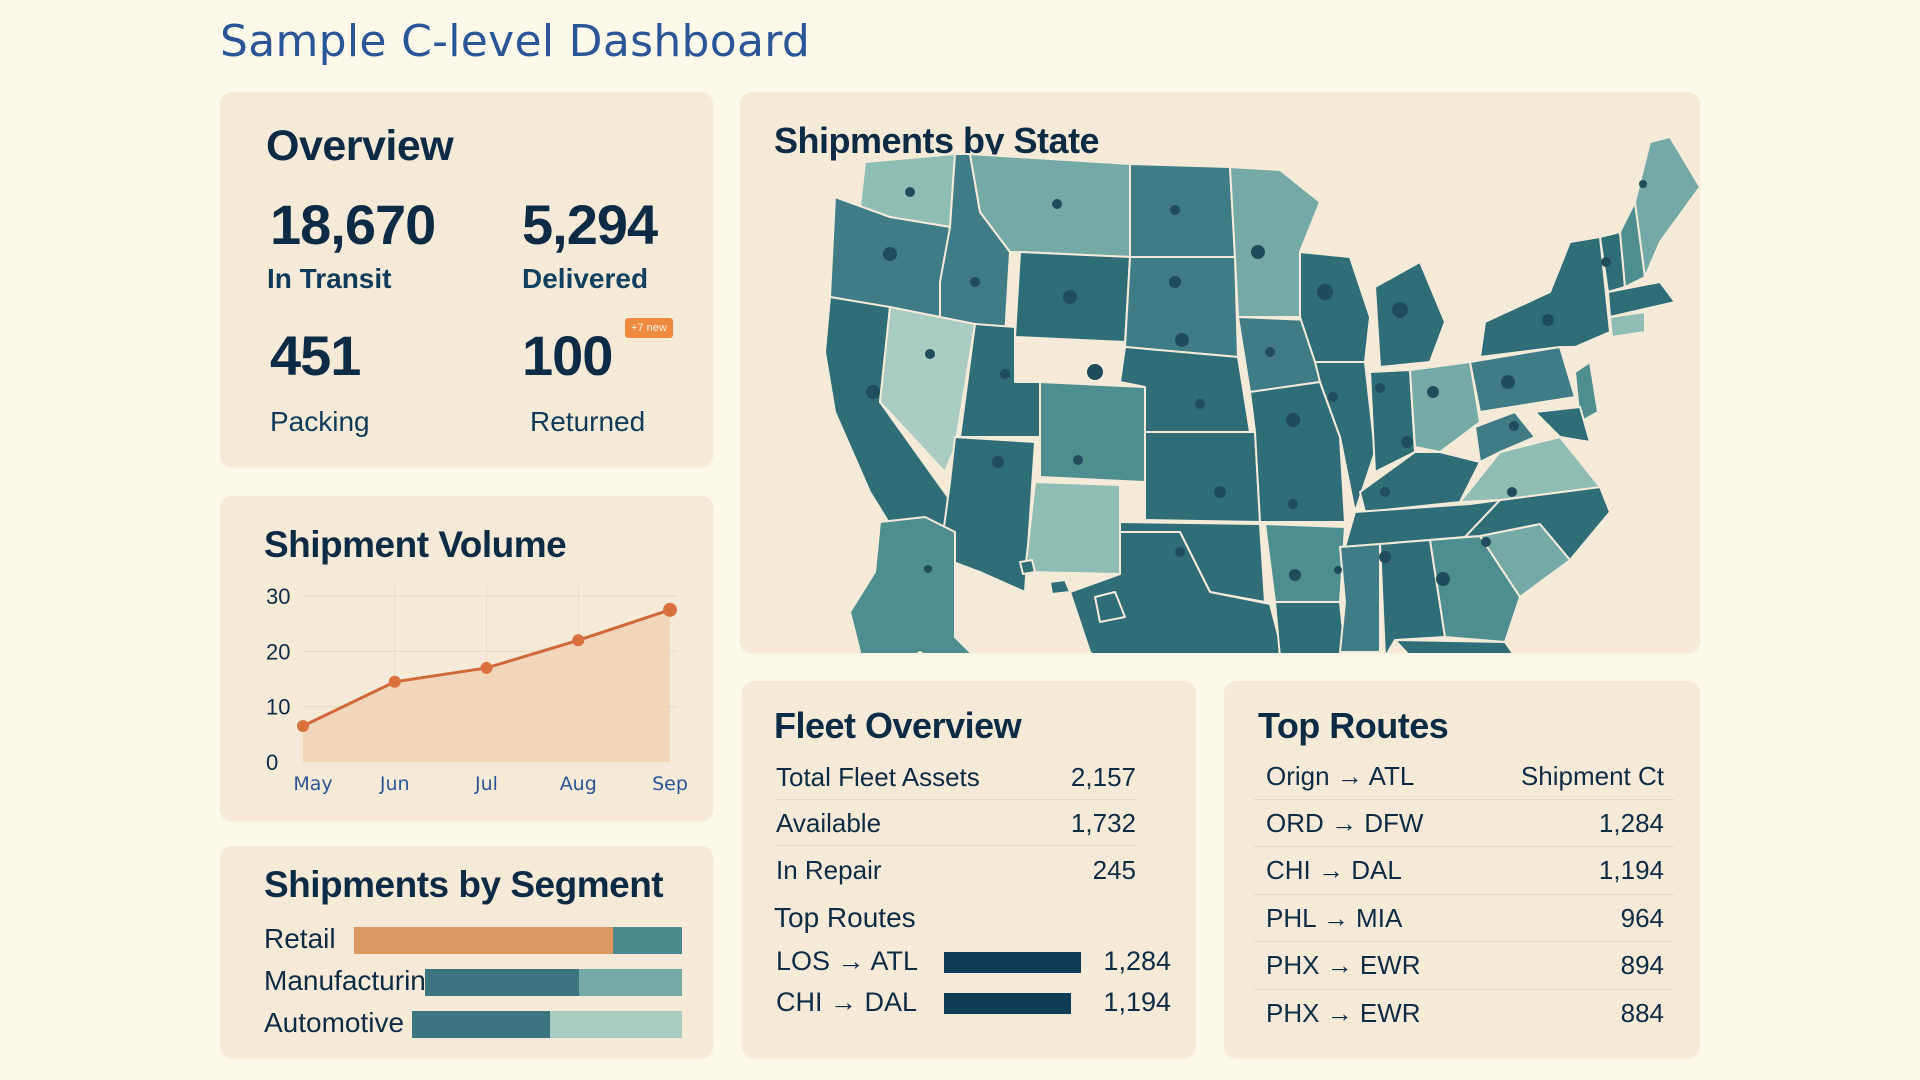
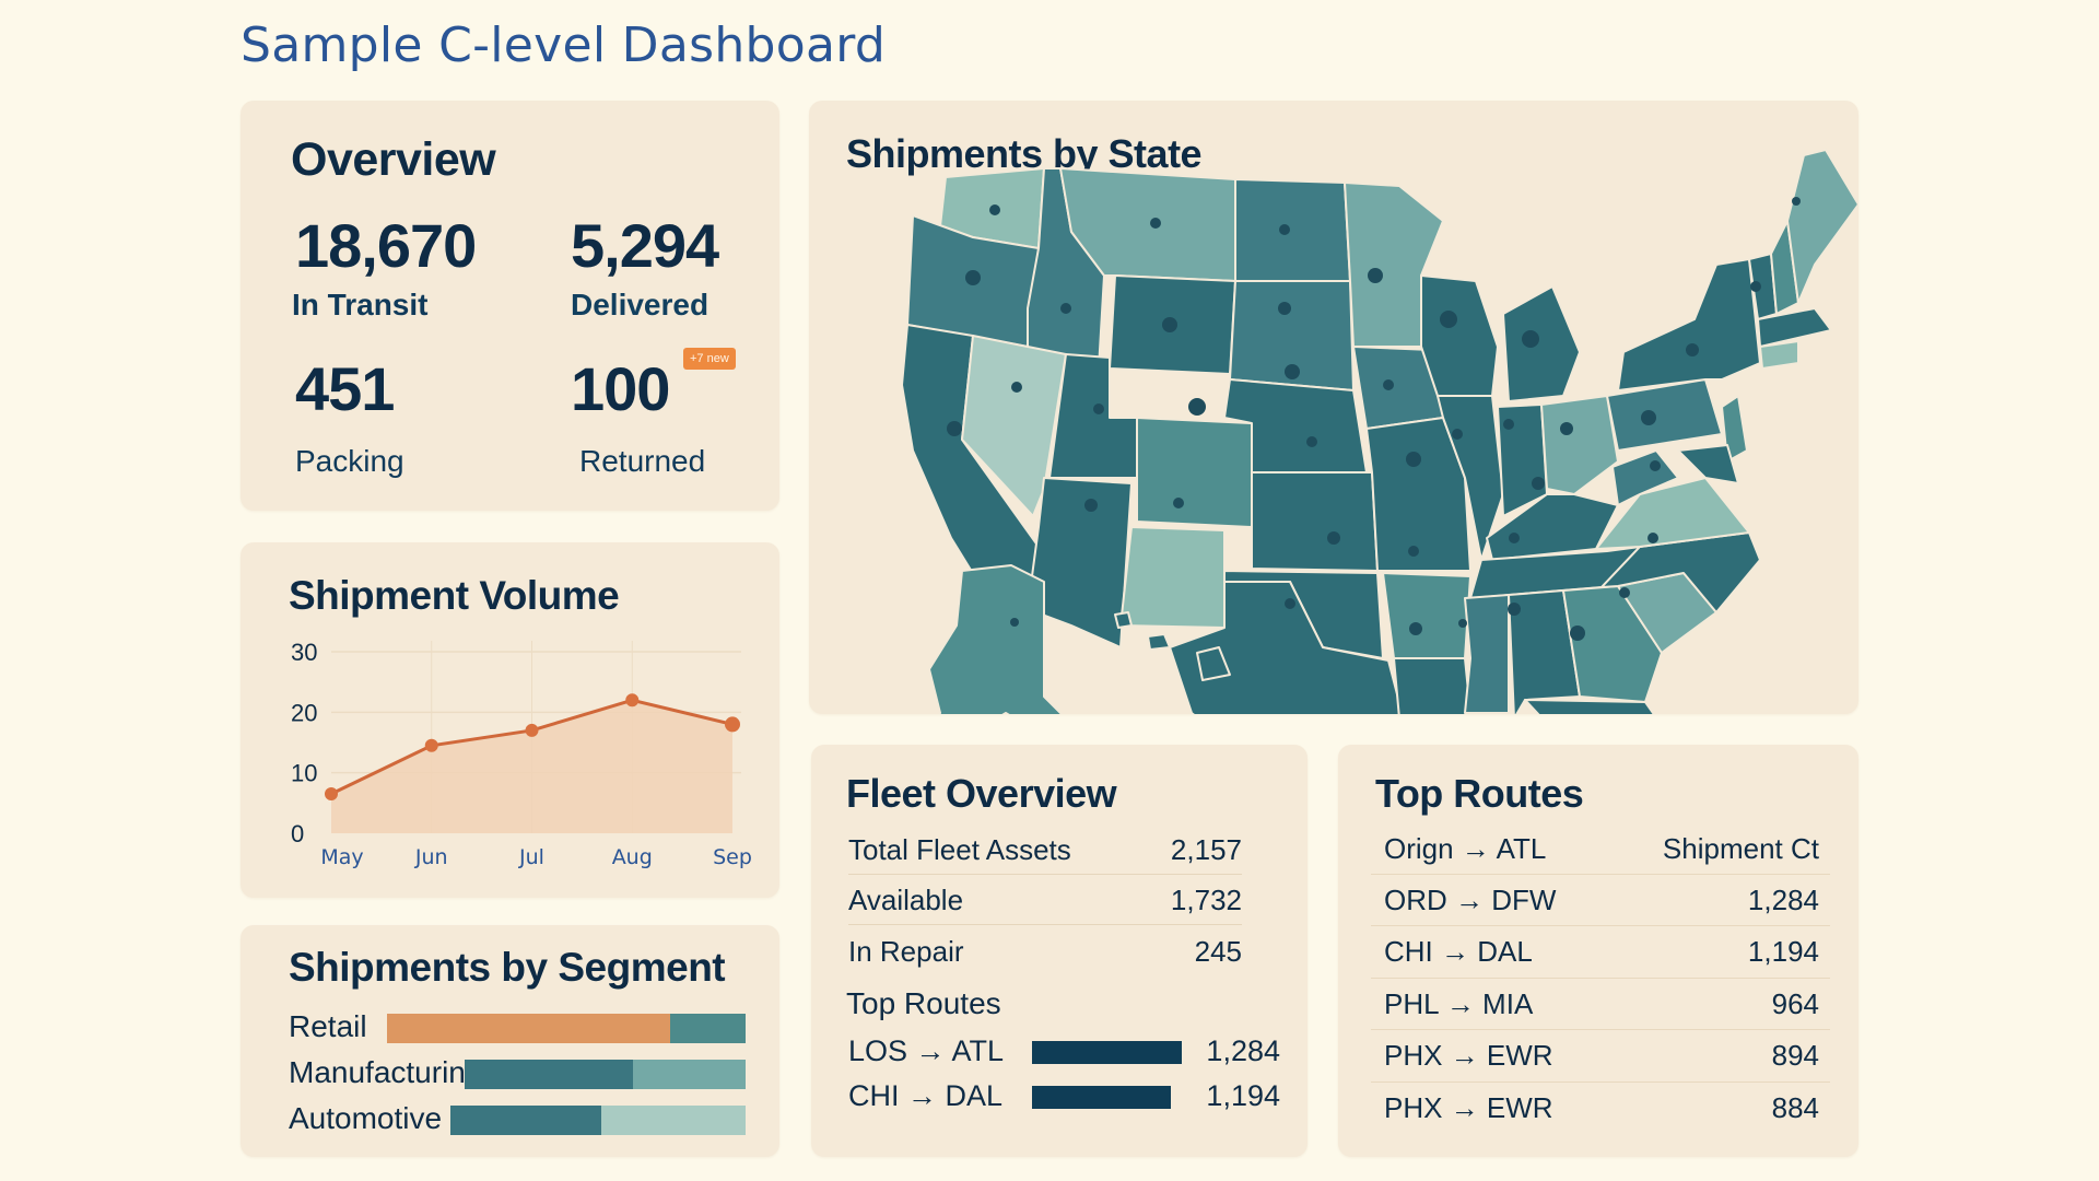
Sep: 28 -> 18
